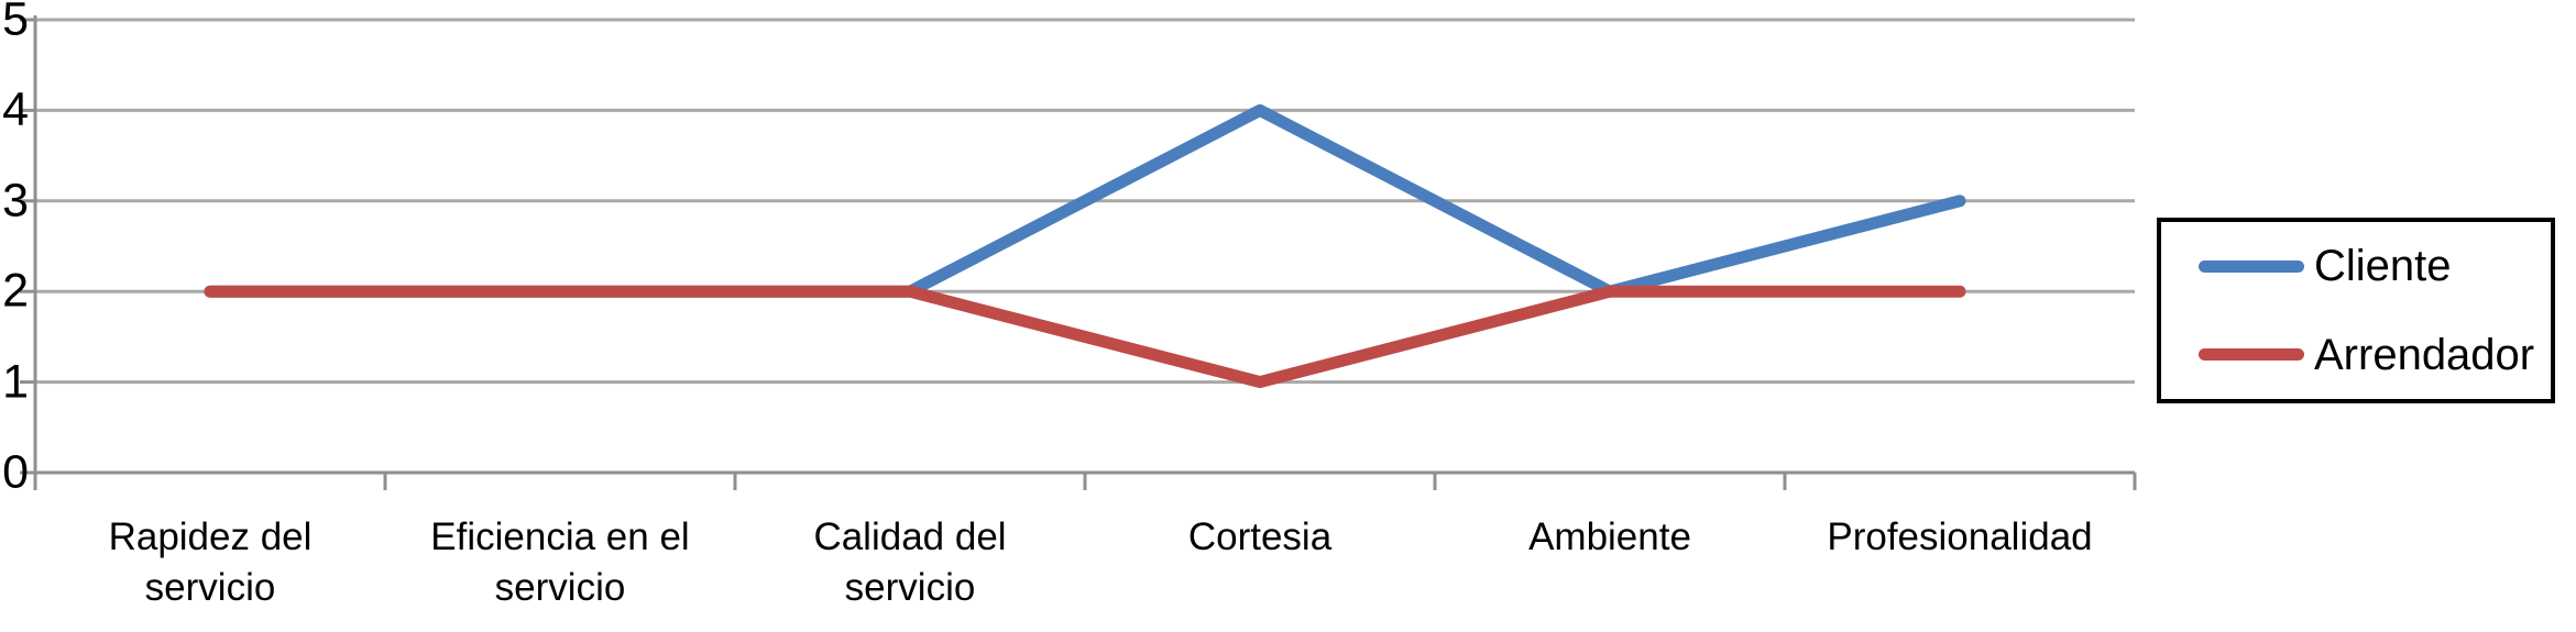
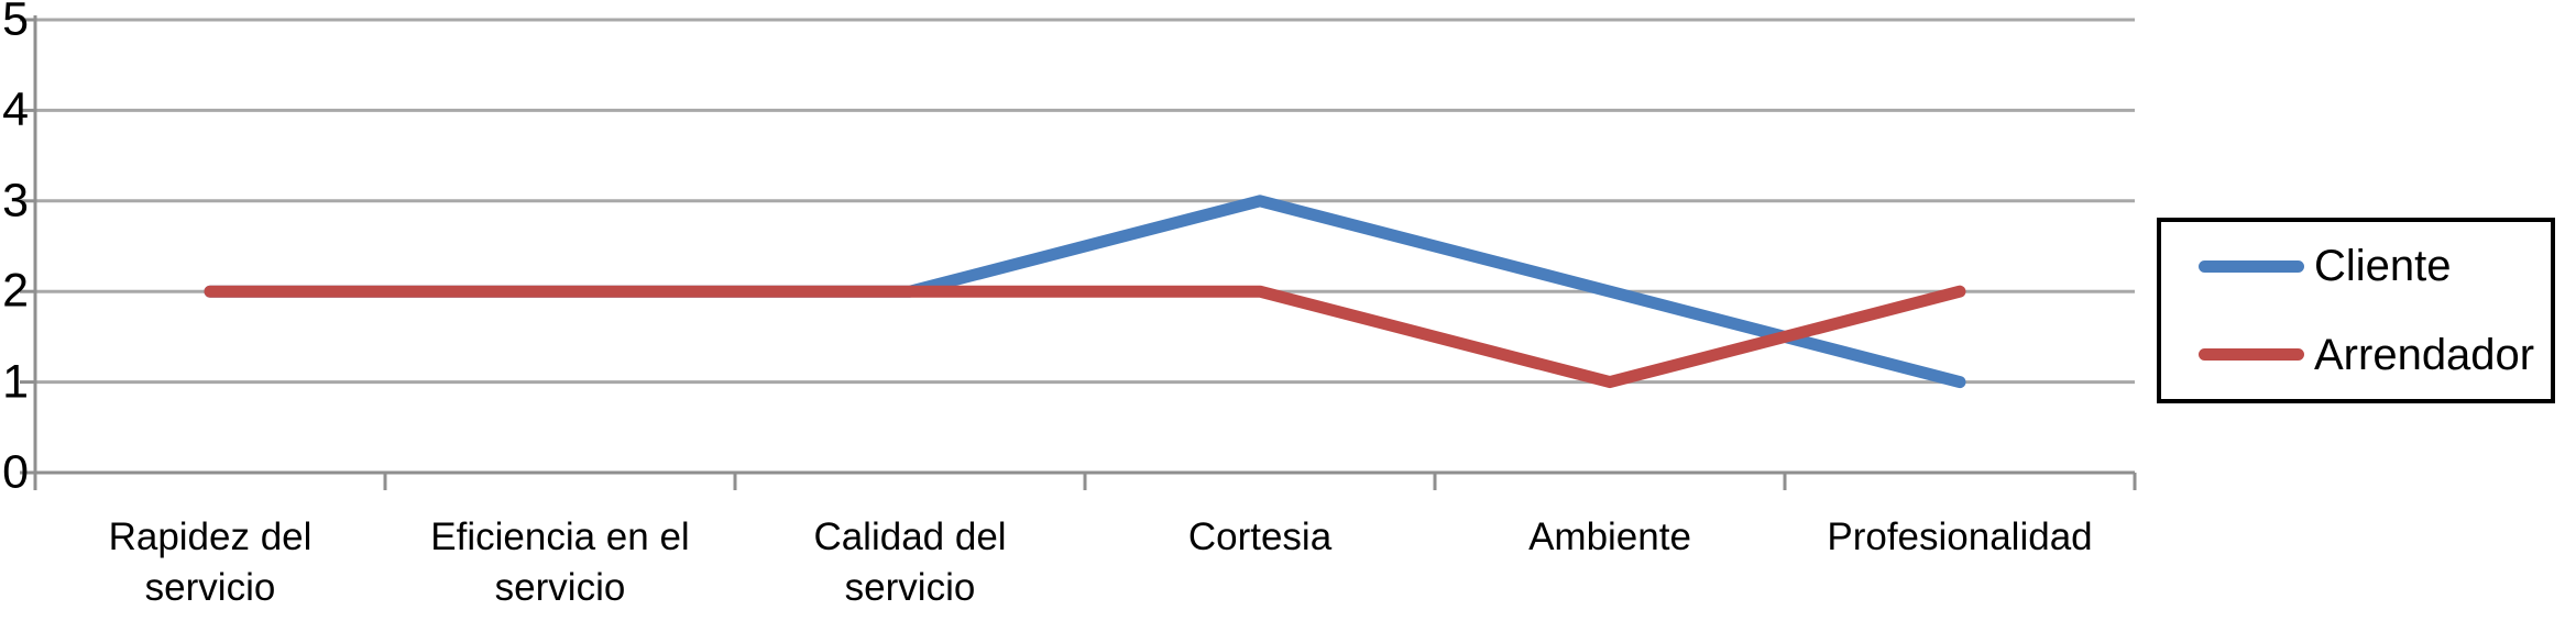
Cliente/Cortesia: 4 -> 3
Arrendador/Cortesia: 1 -> 2
Arrendador/Ambiente: 2 -> 1
Cliente/Profesionalidad: 3 -> 1
